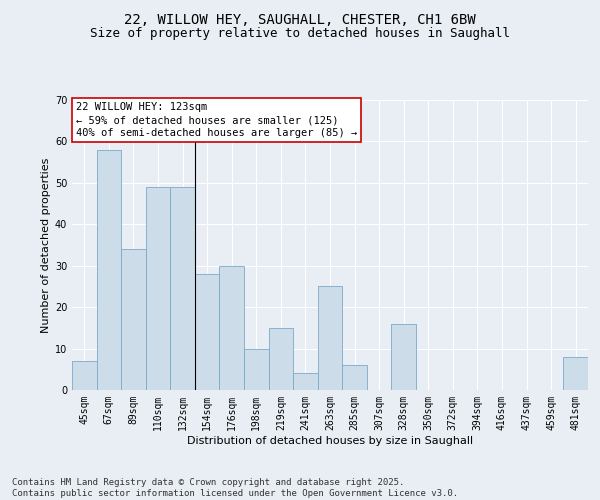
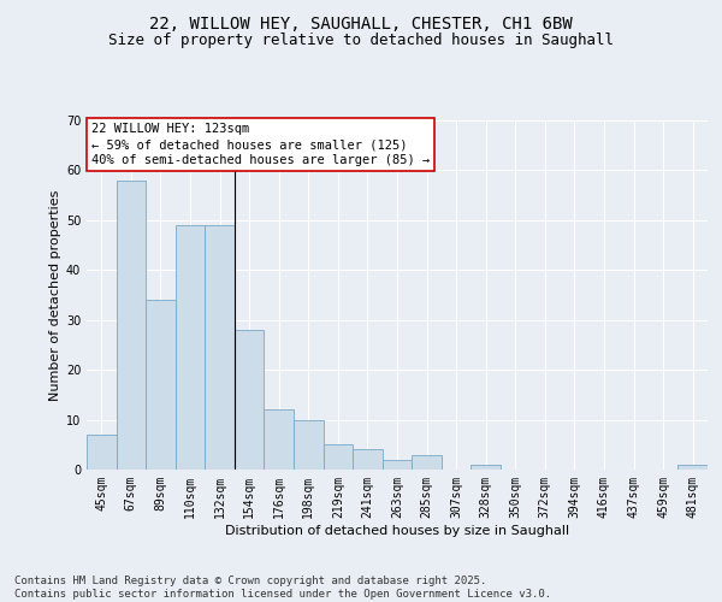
176sqm: 30 -> 12
219sqm: 15 -> 5
263sqm: 25 -> 2
285sqm: 6 -> 3
328sqm: 16 -> 1
481sqm: 8 -> 1
